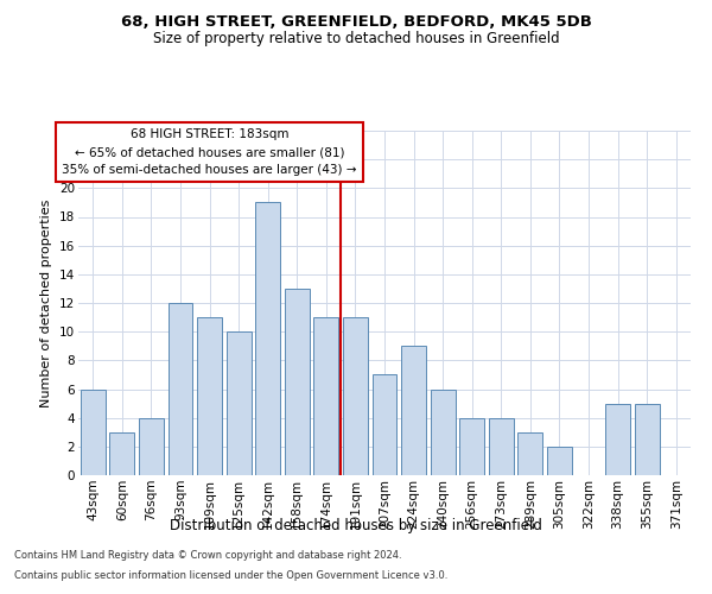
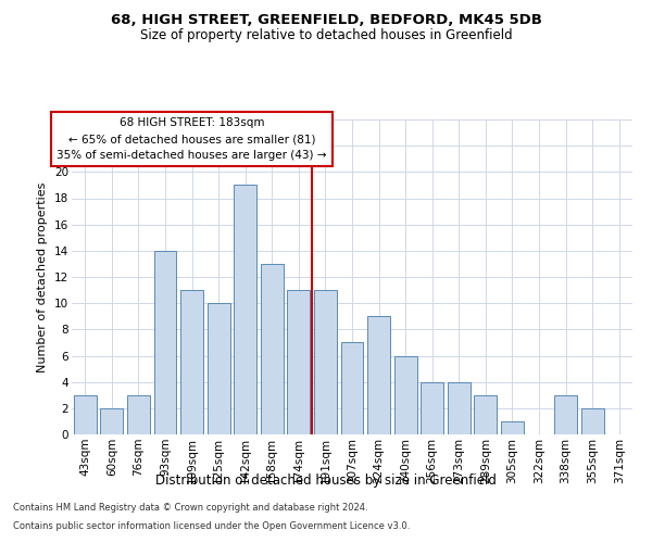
43sqm: 6 -> 3
60sqm: 3 -> 2
76sqm: 4 -> 3
93sqm: 12 -> 14
305sqm: 2 -> 1
338sqm: 5 -> 3
355sqm: 5 -> 2
